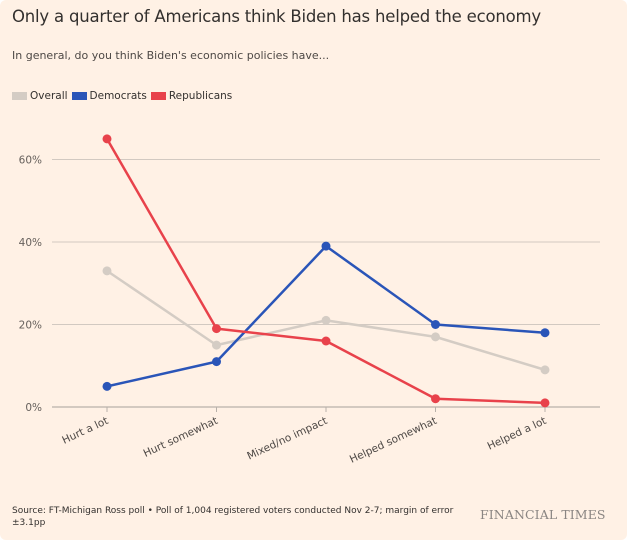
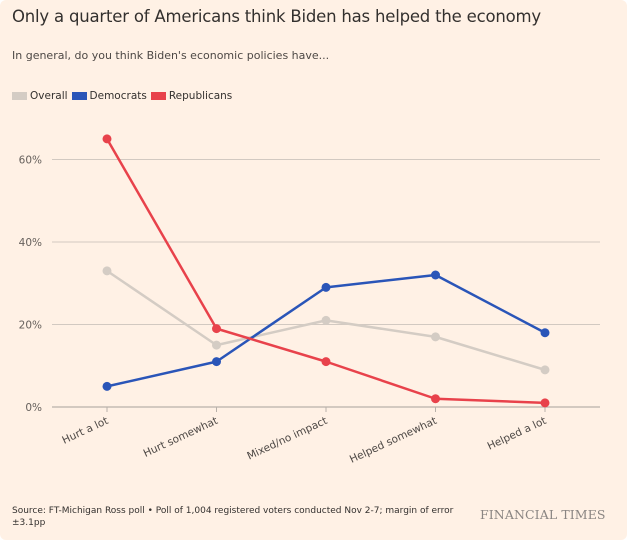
Democrats/Mixed/no impact: 39% -> 29%
Republicans/Mixed/no impact: 16% -> 11%
Democrats/Helped somewhat: 20% -> 32%
